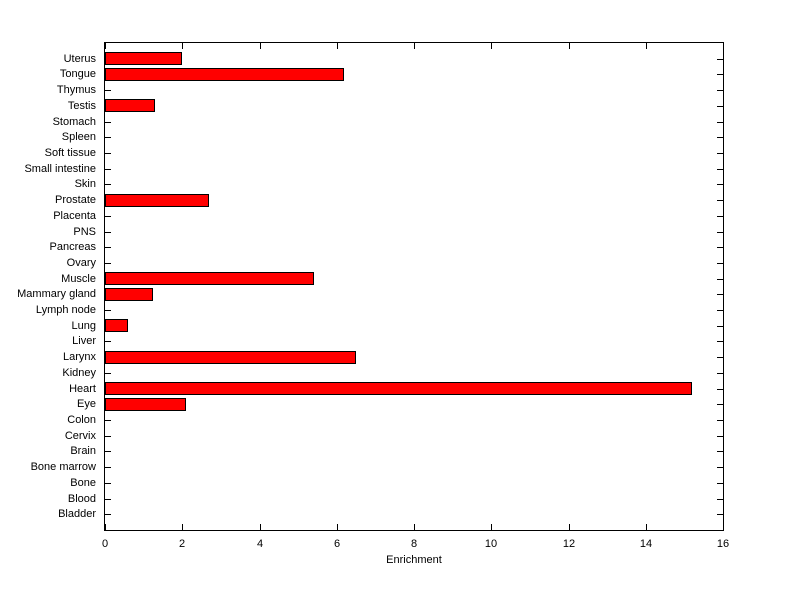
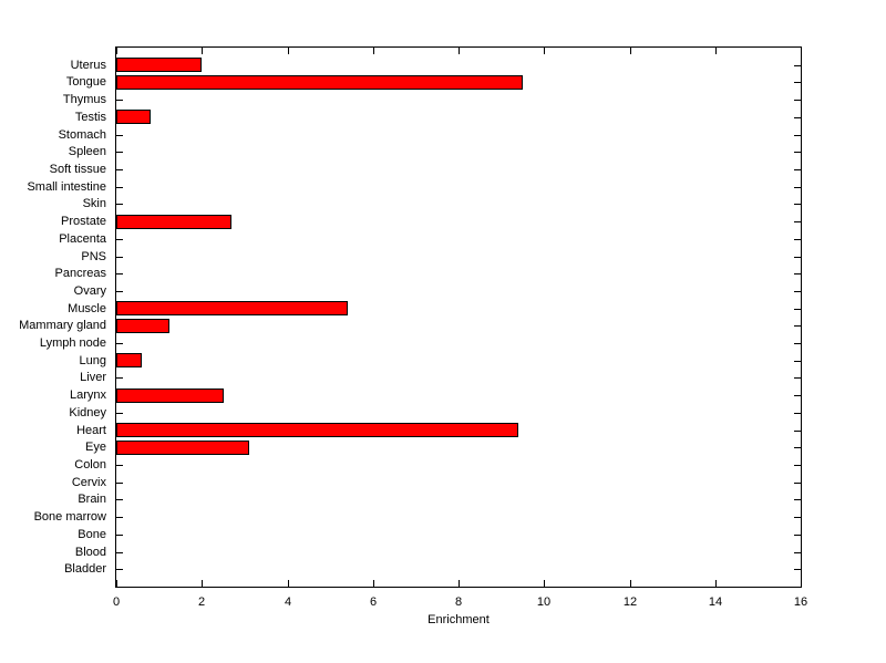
Tongue: 6.2 -> 9.5
Testis: 1.3 -> 0.8
Larynx: 6.5 -> 2.5
Heart: 15.2 -> 9.4
Eye: 2.1 -> 3.1
